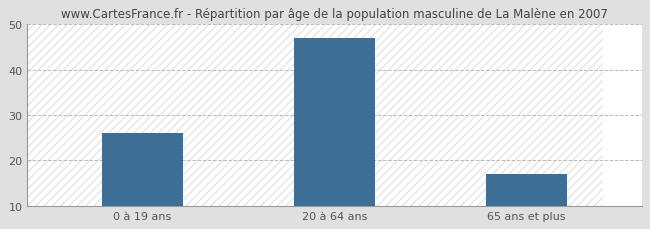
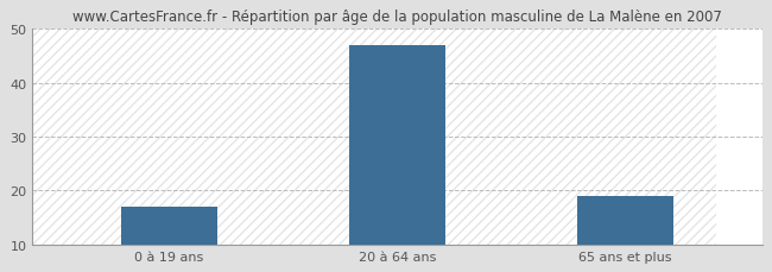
0 à 19 ans: 26 -> 17
65 ans et plus: 17 -> 19
